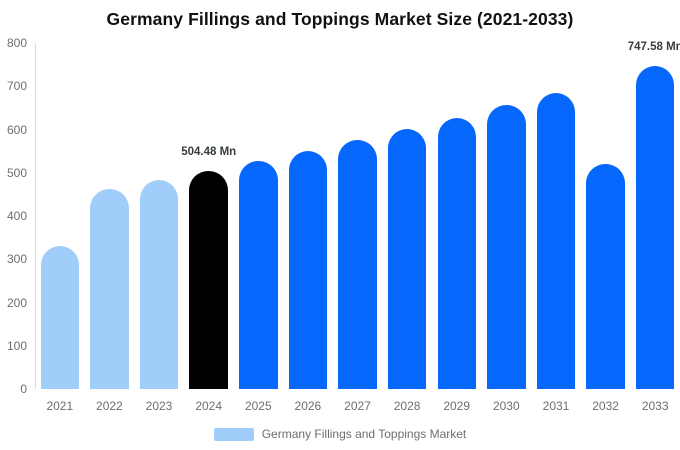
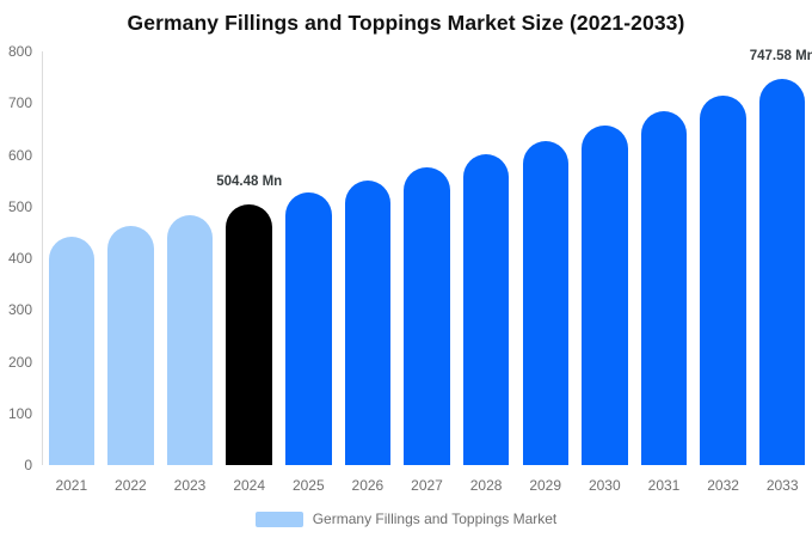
2021: 330 -> 440
2032: 520 -> 720
